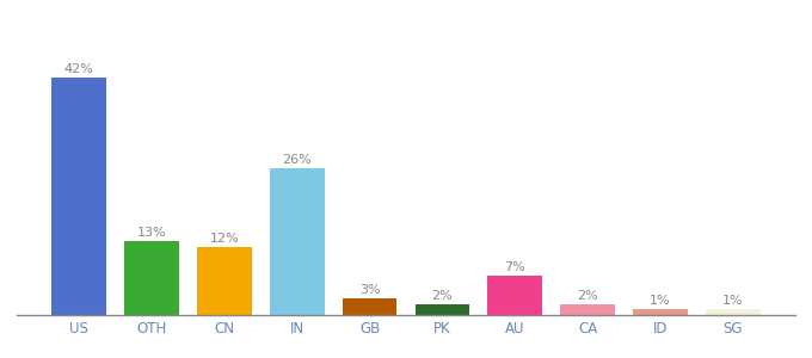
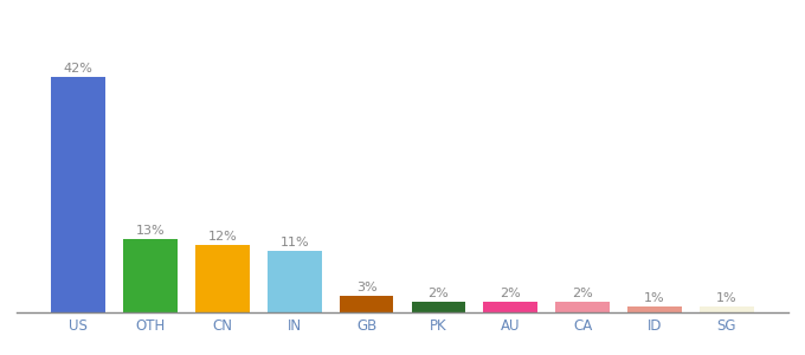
IN: 26% -> 11%
AU: 7% -> 2%
